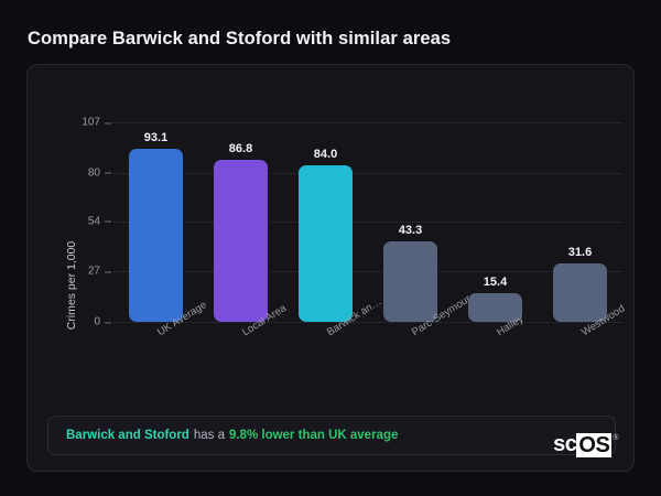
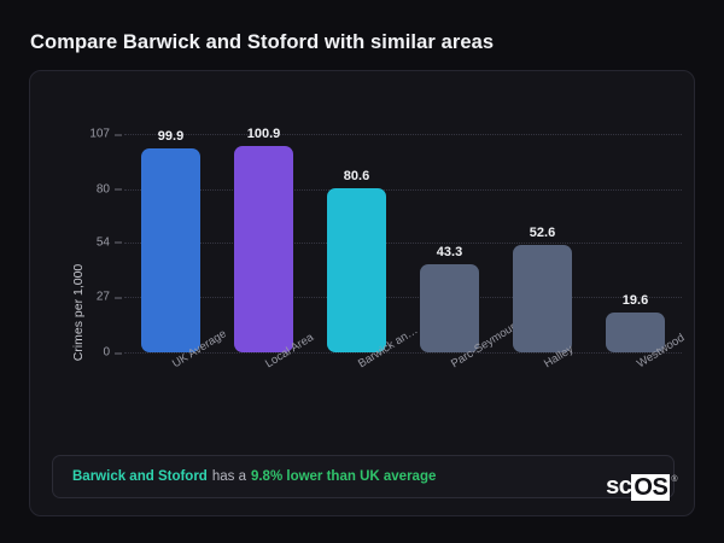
UK Average: 93.1 -> 99.9
Local Area: 86.8 -> 100.9
Barwick an…: 84.0 -> 80.6
Halley: 15.4 -> 52.6
Westwood: 31.6 -> 19.6
